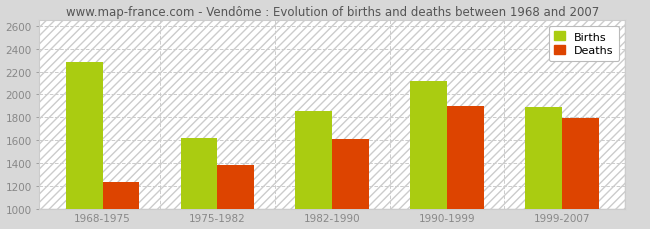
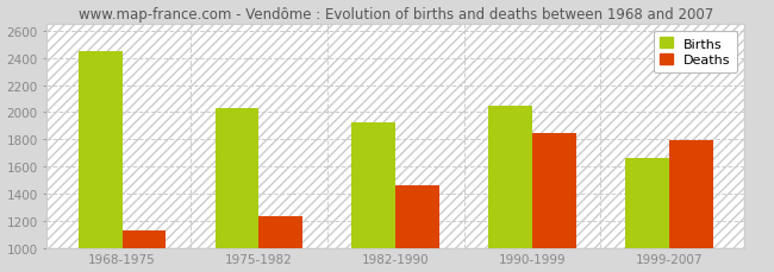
Births/1968-1975: 2280 -> 2450
Deaths/1968-1975: 1230 -> 1130
Births/1975-1982: 1620 -> 2030
Deaths/1975-1982: 1380 -> 1230
Births/1982-1990: 1850 -> 1920
Deaths/1982-1990: 1610 -> 1460
Births/1990-1999: 2120 -> 2050
Deaths/1990-1999: 1900 -> 1840
Births/1999-2007: 1890 -> 1660
